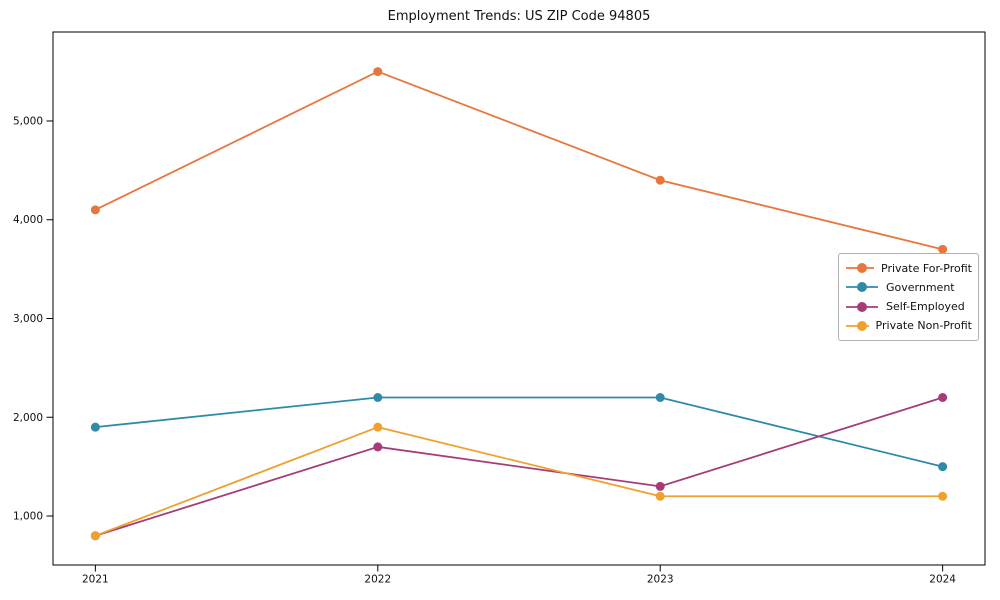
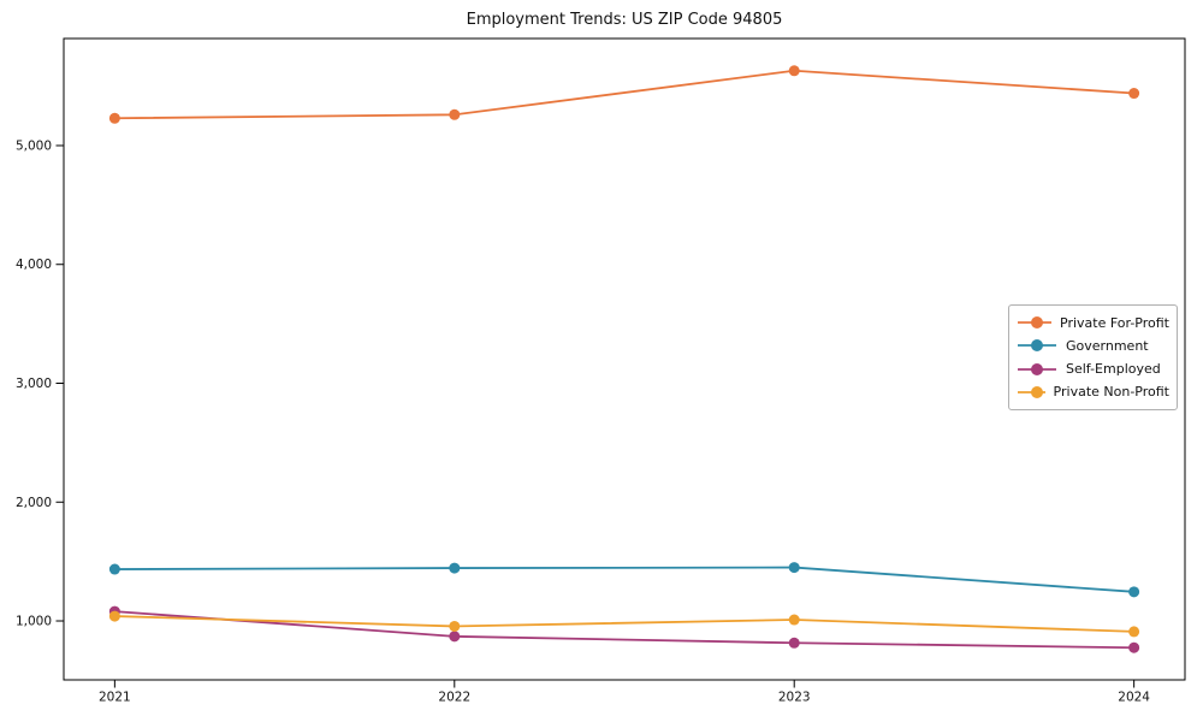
Private For-Profit/2021: 4100 -> 5200
Government/2021: 1900 -> 1400
Self-Employed/2021: 800 -> 1100
Private Non-Profit/2021: 800 -> 1000
Private For-Profit/2022: 5500 -> 5300
Government/2022: 2200 -> 1400
Self-Employed/2022: 1700 -> 900
Private Non-Profit/2022: 1900 -> 1000
Private For-Profit/2023: 4400 -> 5600
Government/2023: 2200 -> 1400
Self-Employed/2023: 1300 -> 800
Private Non-Profit/2023: 1200 -> 1000
Private For-Profit/2024: 3700 -> 5400
Government/2024: 1500 -> 1200
Self-Employed/2024: 2200 -> 800
Private Non-Profit/2024: 1200 -> 900
